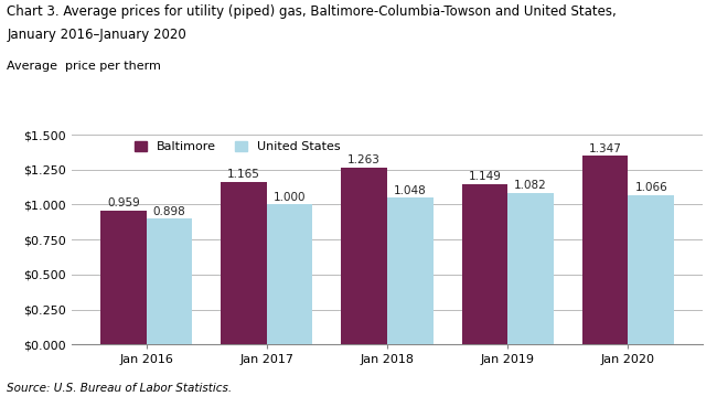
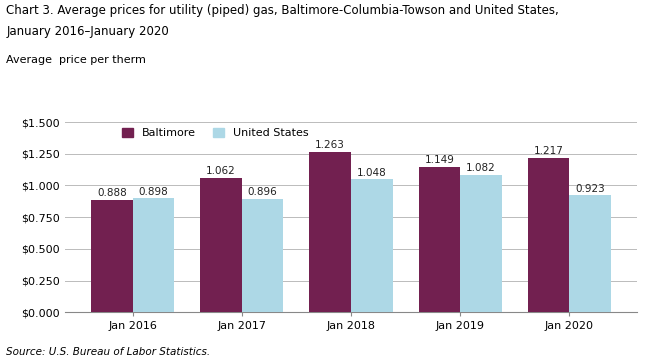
Baltimore/Jan 2016: 0.959 -> 0.888
Baltimore/Jan 2017: 1.165 -> 1.062
United States/Jan 2017: 1.000 -> 0.896
Baltimore/Jan 2020: 1.347 -> 1.217
United States/Jan 2020: 1.066 -> 0.923
